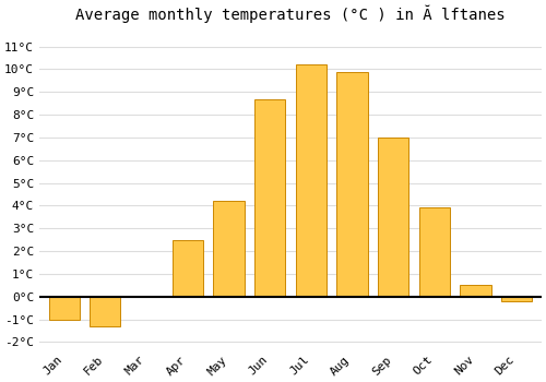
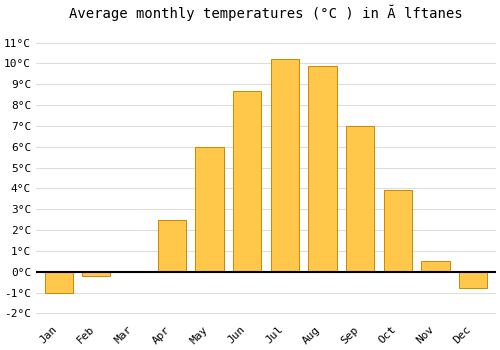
Feb: -1.3°C -> -0.2°C
May: 4.2°C -> 6.0°C
Dec: -0.2°C -> -0.8°C
